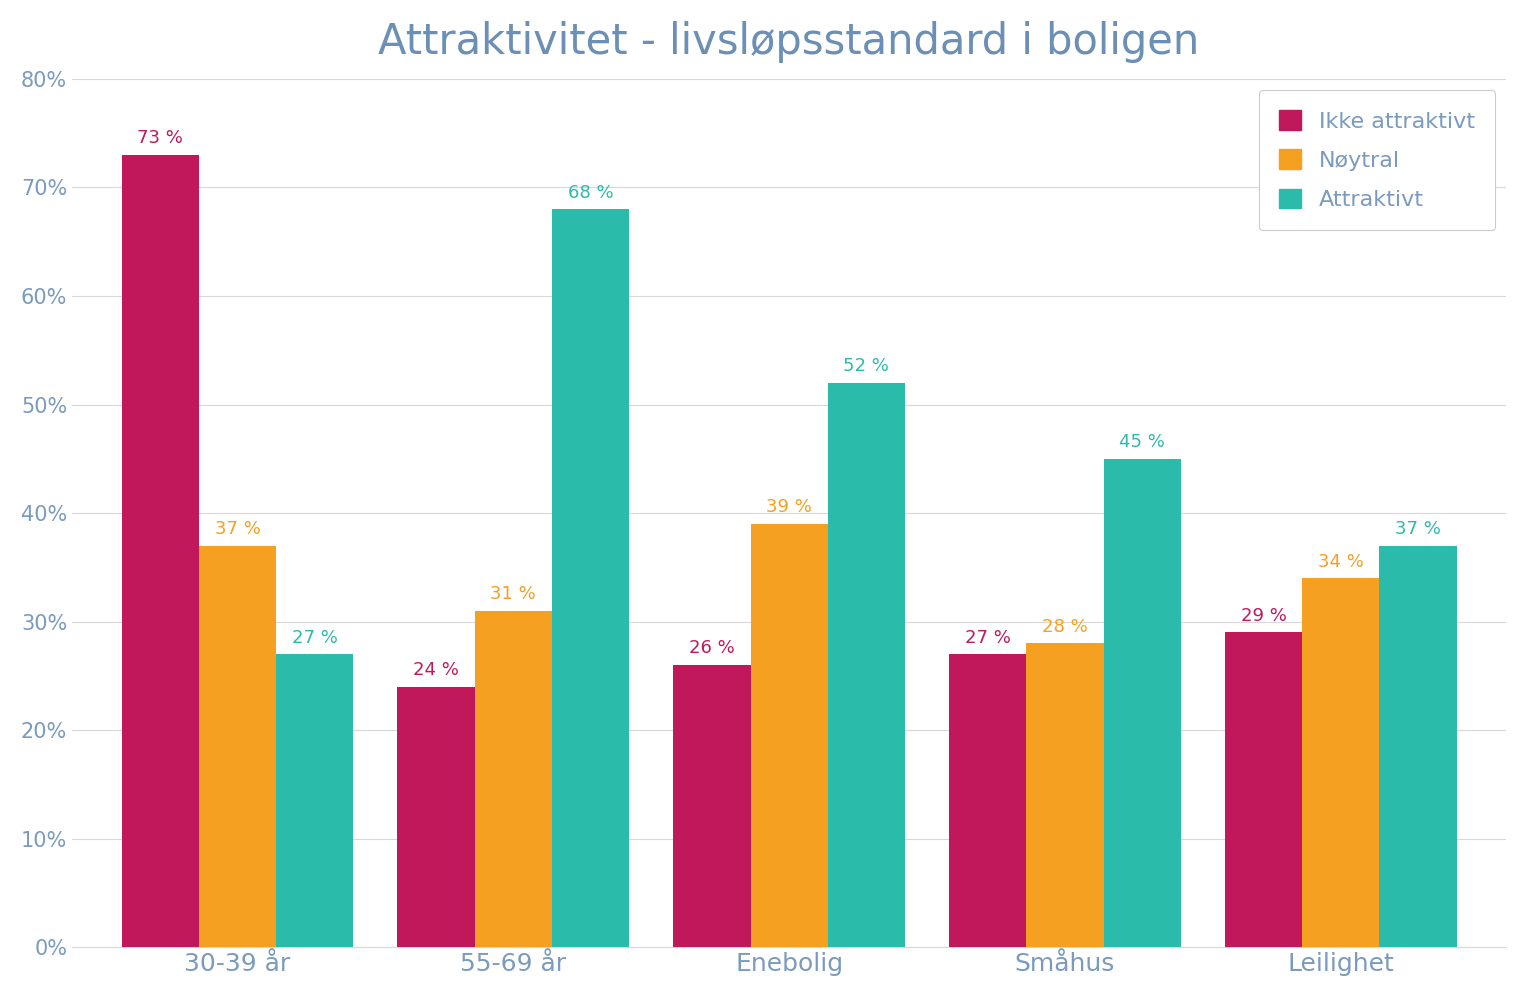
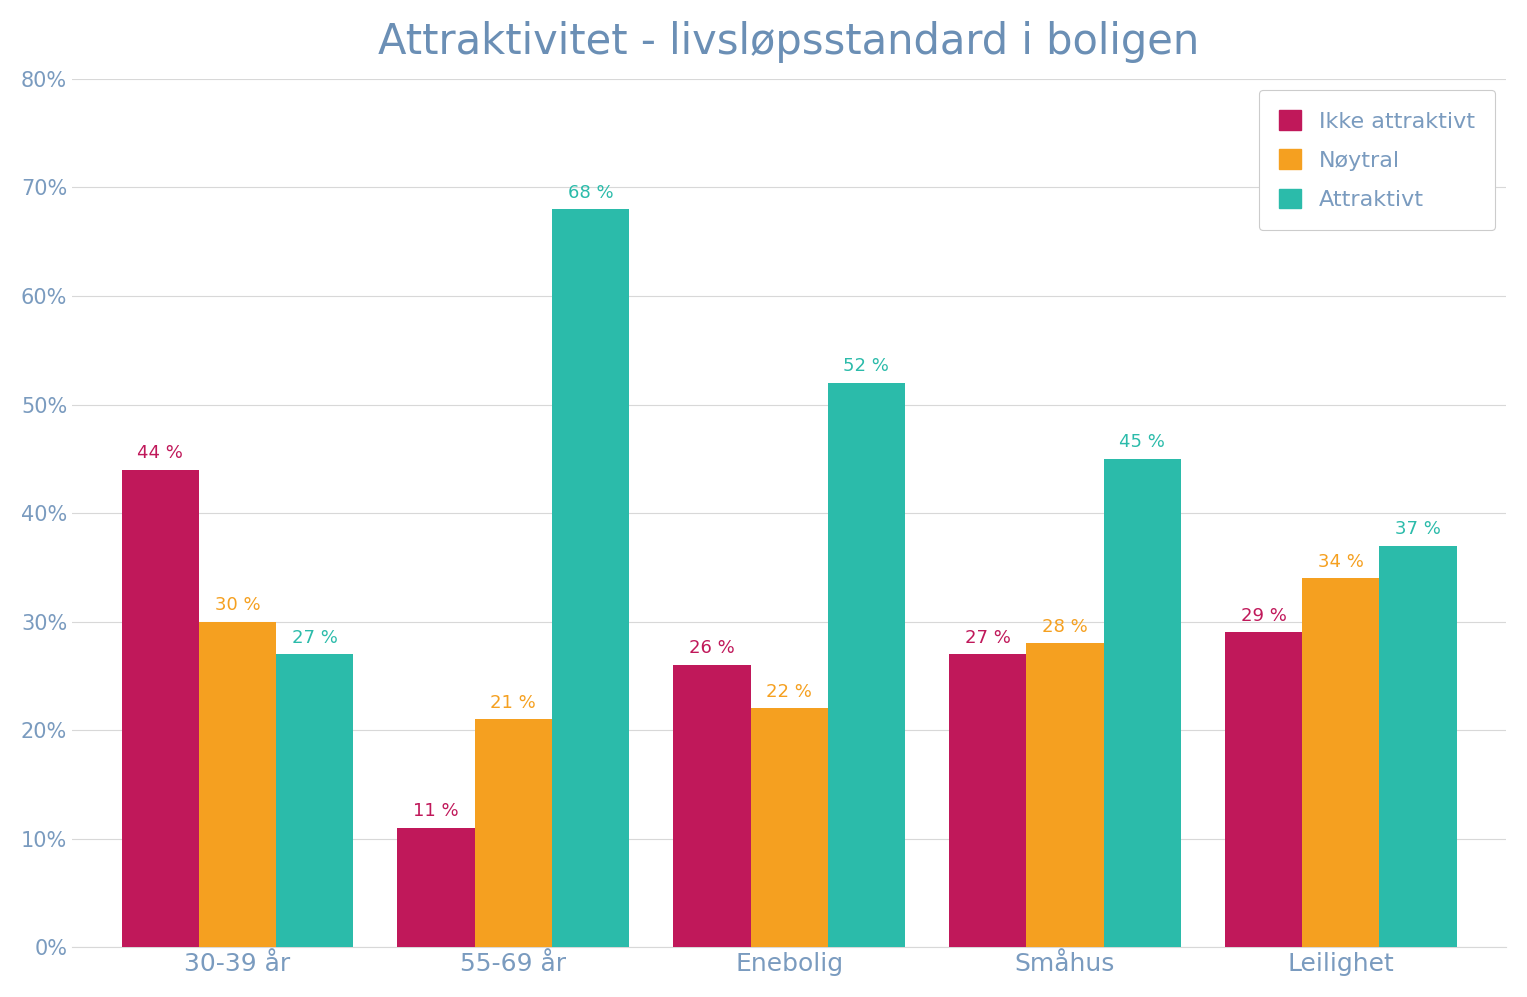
Ikke attraktivt/30-39 år: 73 -> 44
Nøytral/30-39 år: 37 -> 30
Ikke attraktivt/55-69 år: 24 -> 11
Nøytral/55-69 år: 31 -> 21
Nøytral/Enebolig: 39 -> 22
